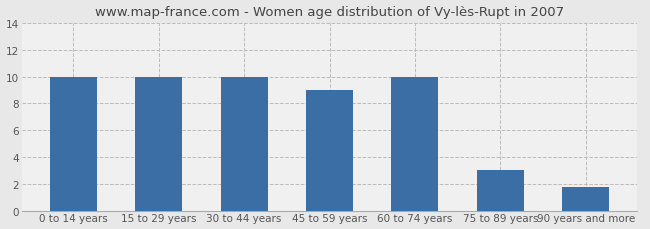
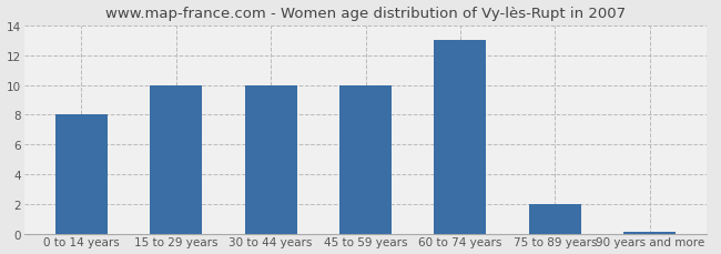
0 to 14 years: 10.0 -> 8.0
45 to 59 years: 9.0 -> 10.0
60 to 74 years: 10.0 -> 13.0
75 to 89 years: 3.0 -> 2.0
90 years and more: 1.8 -> 0.1
